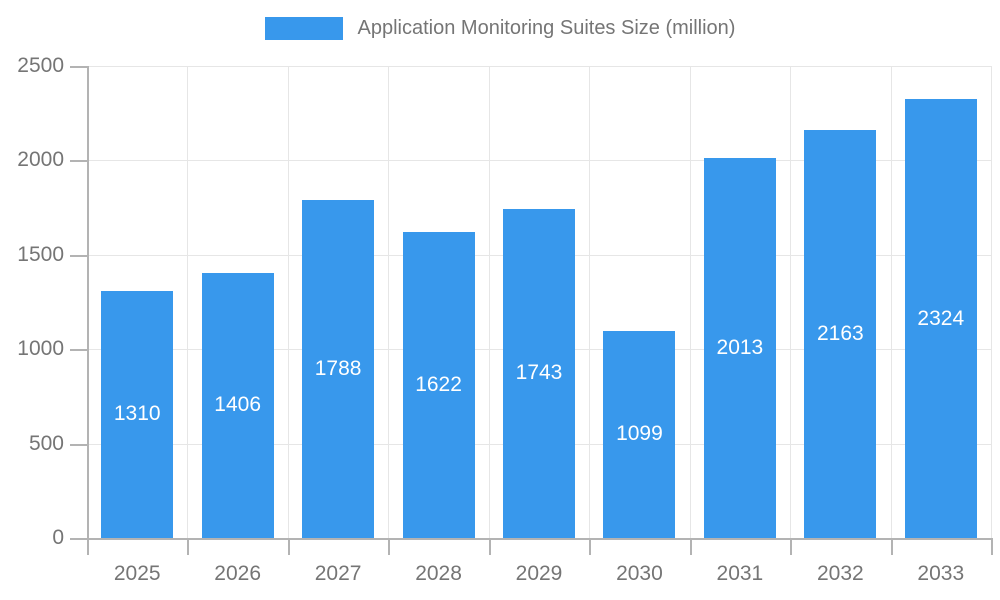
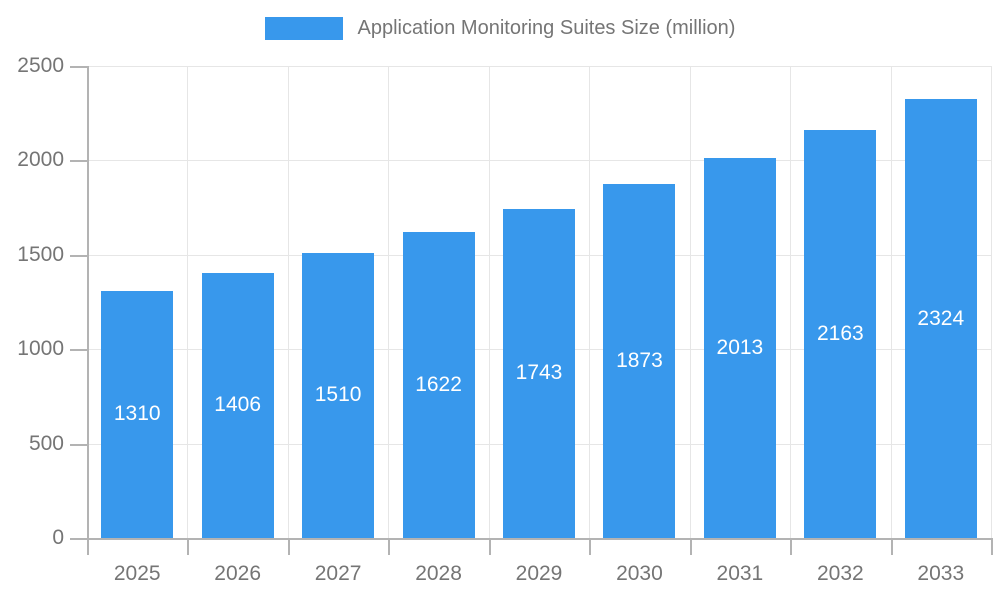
2027: 1788 -> 1510
2030: 1099 -> 1873
